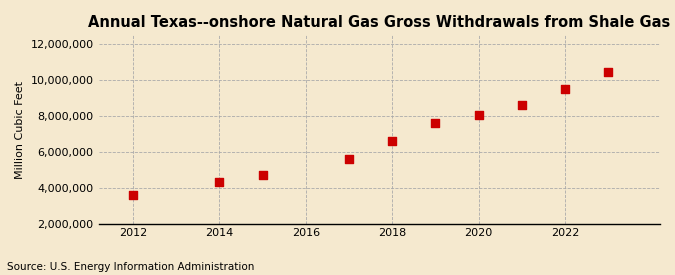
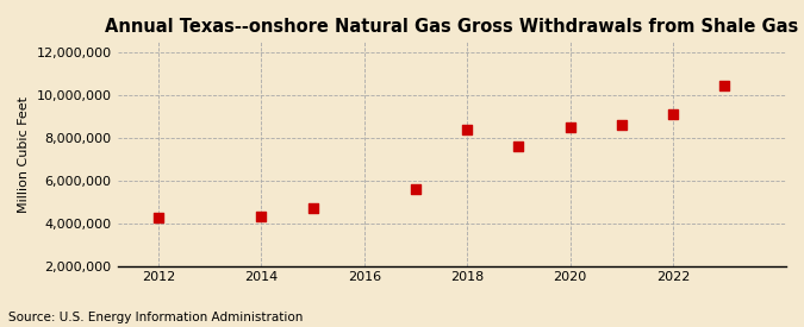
2012: 3,600,000 -> 4,300,000
2018: 6,600,000 -> 8,400,000
2020: 8,100,000 -> 8,500,000
2022: 9,500,000 -> 9,100,000
